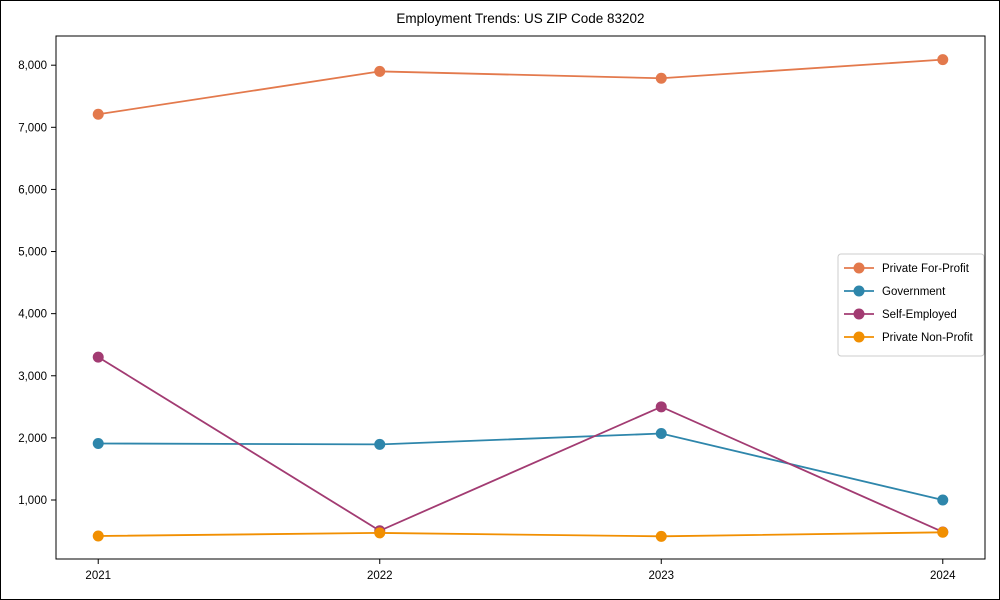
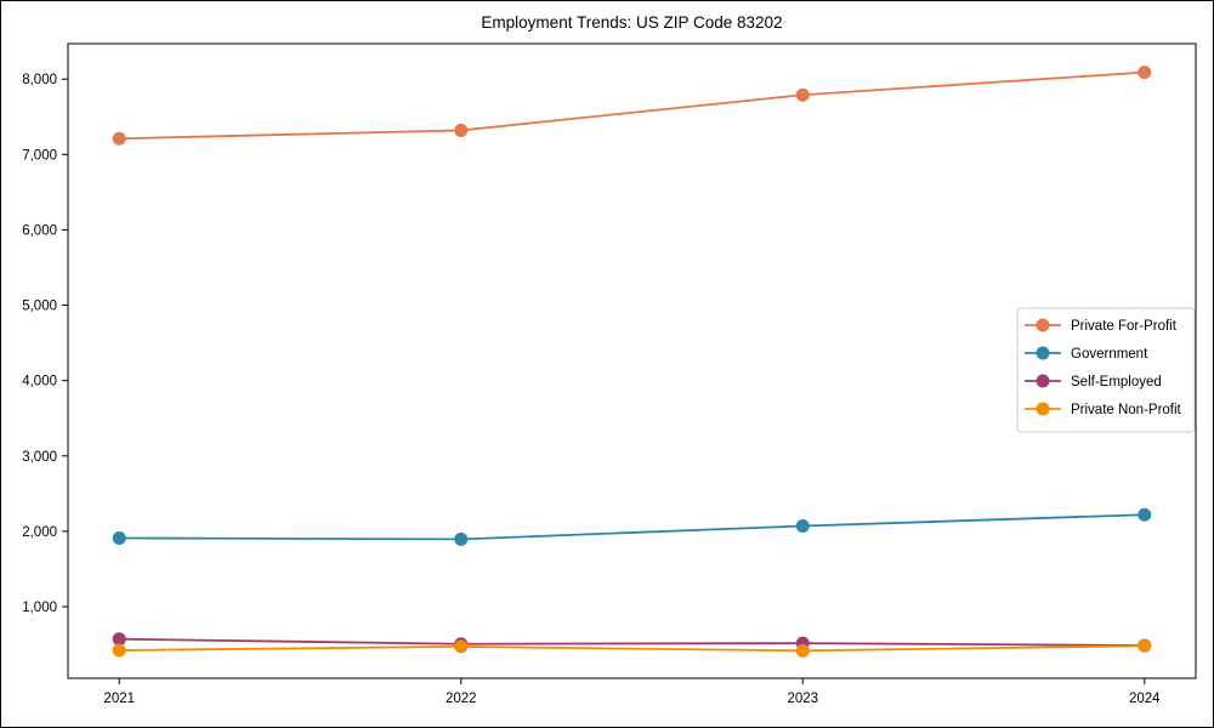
Self-Employed/2021: 3300 -> 600
Private For-Profit/2022: 7900 -> 7300
Self-Employed/2023: 2500 -> 500
Government/2024: 1000 -> 2200
